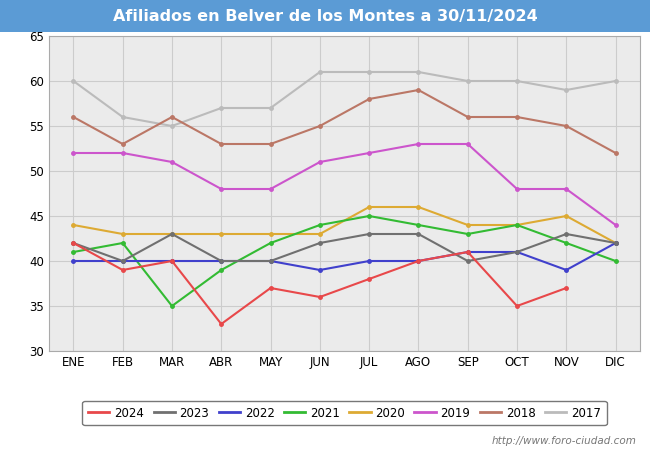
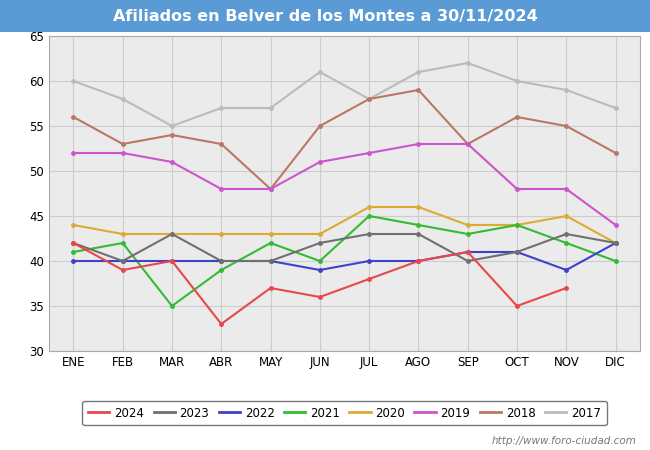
2017/FEB: 56 -> 58
2018/MAR: 56 -> 54
2018/MAY: 53 -> 48
2021/JUN: 44 -> 40
2017/JUL: 61 -> 58
2018/SEP: 56 -> 53
2017/SEP: 60 -> 62
2017/DIC: 60 -> 57
